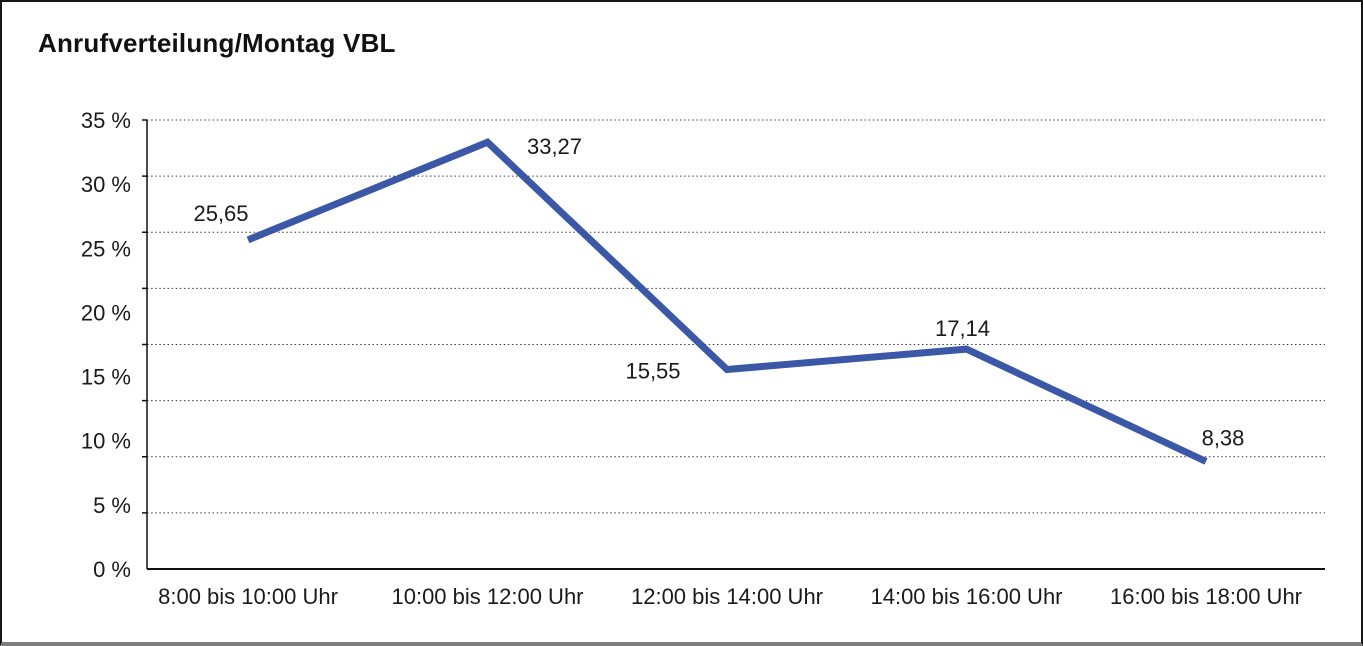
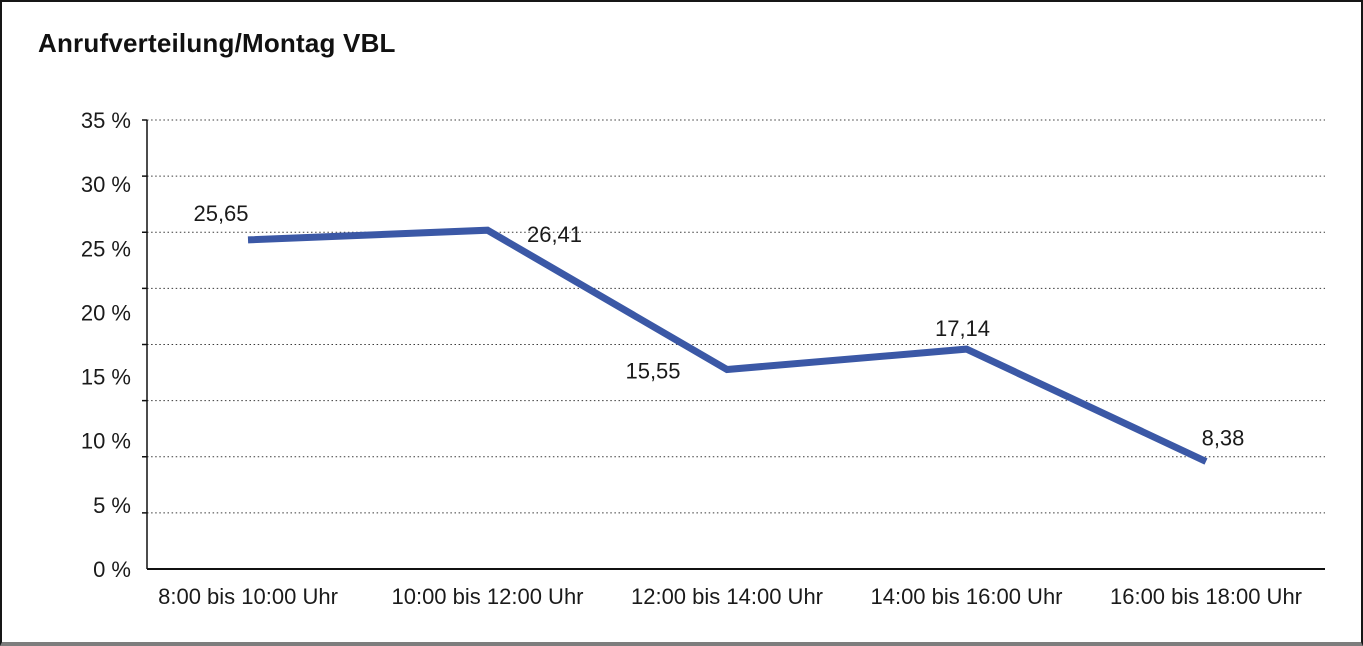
10:00 bis 12:00 Uhr: 33,27 -> 26,41
